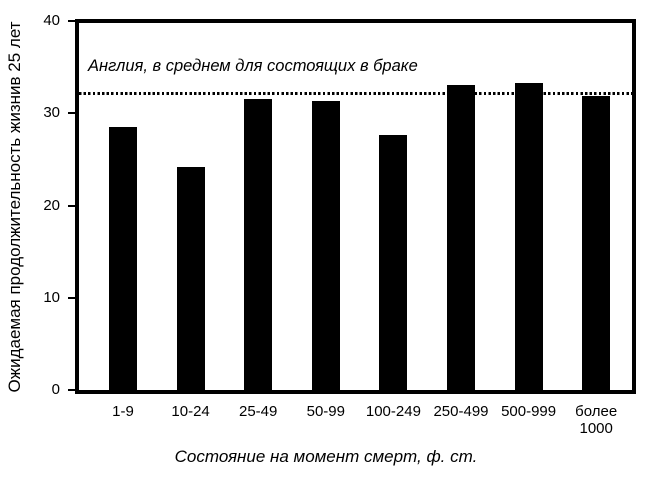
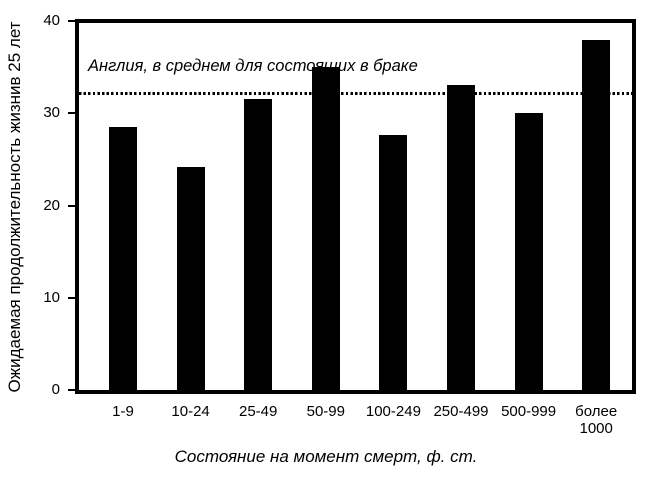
50-99: 31 -> 35
500-999: 33 -> 30
более 1000: 32 -> 38
